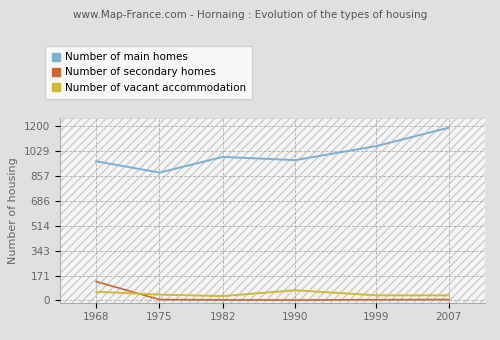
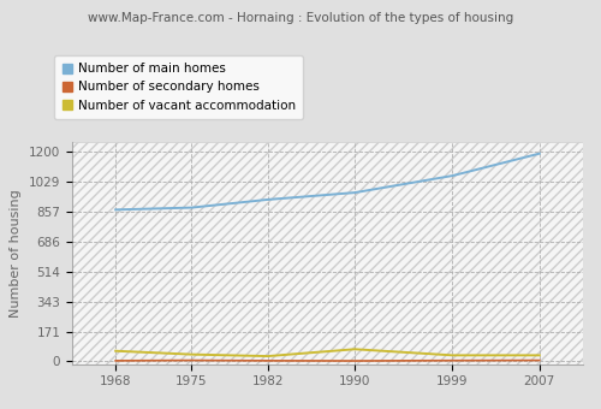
Number of main homes/1968: 960 -> 870
Number of secondary homes/1968: 130 -> 0
Number of main homes/1982: 990 -> 930
